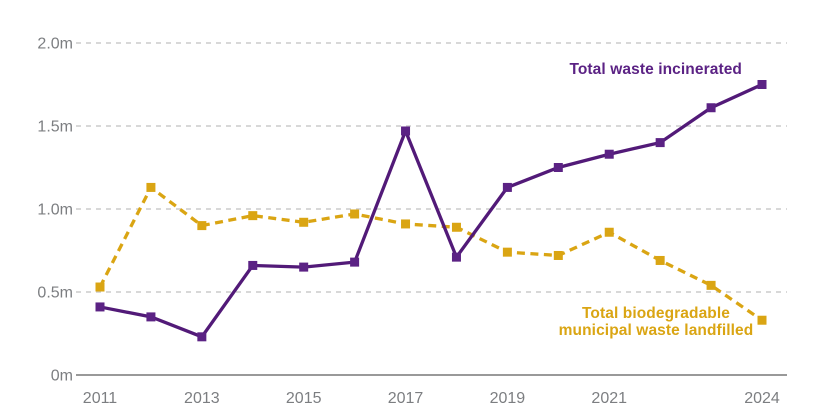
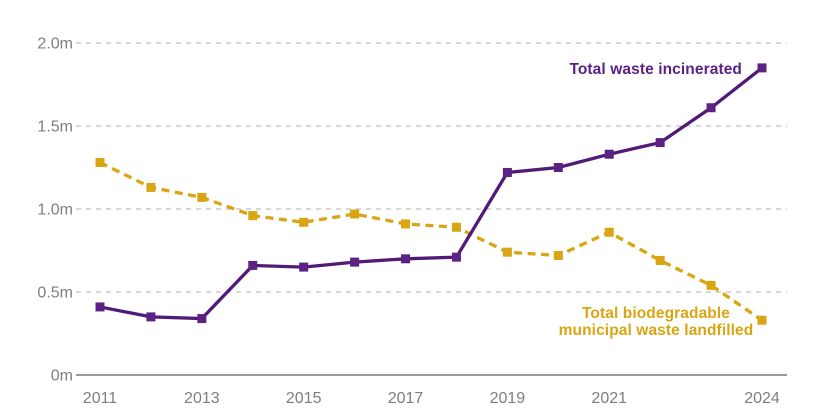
Total biodegradable municipal waste landfilled/2011: 0.53m -> 1.28m
Total waste incinerated/2013: 0.23m -> 0.34m
Total biodegradable municipal waste landfilled/2013: 0.90m -> 1.07m
Total waste incinerated/2017: 1.47m -> 0.70m
Total waste incinerated/2019: 1.13m -> 1.22m
Total waste incinerated/2024: 1.75m -> 1.85m
